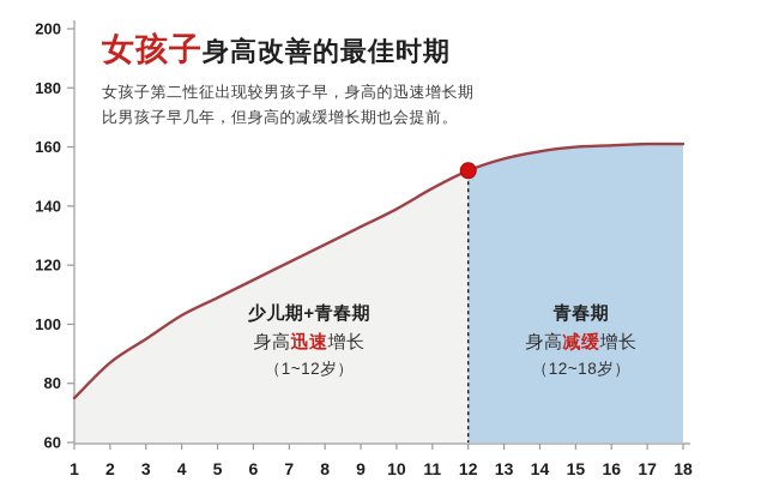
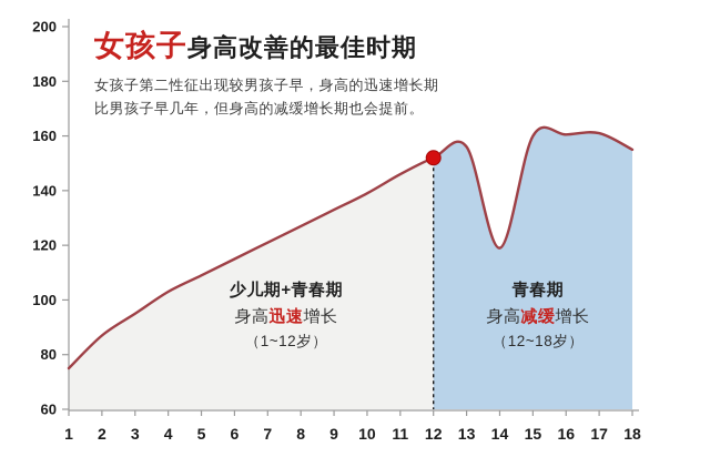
14: 158 -> 119
18: 161 -> 155
